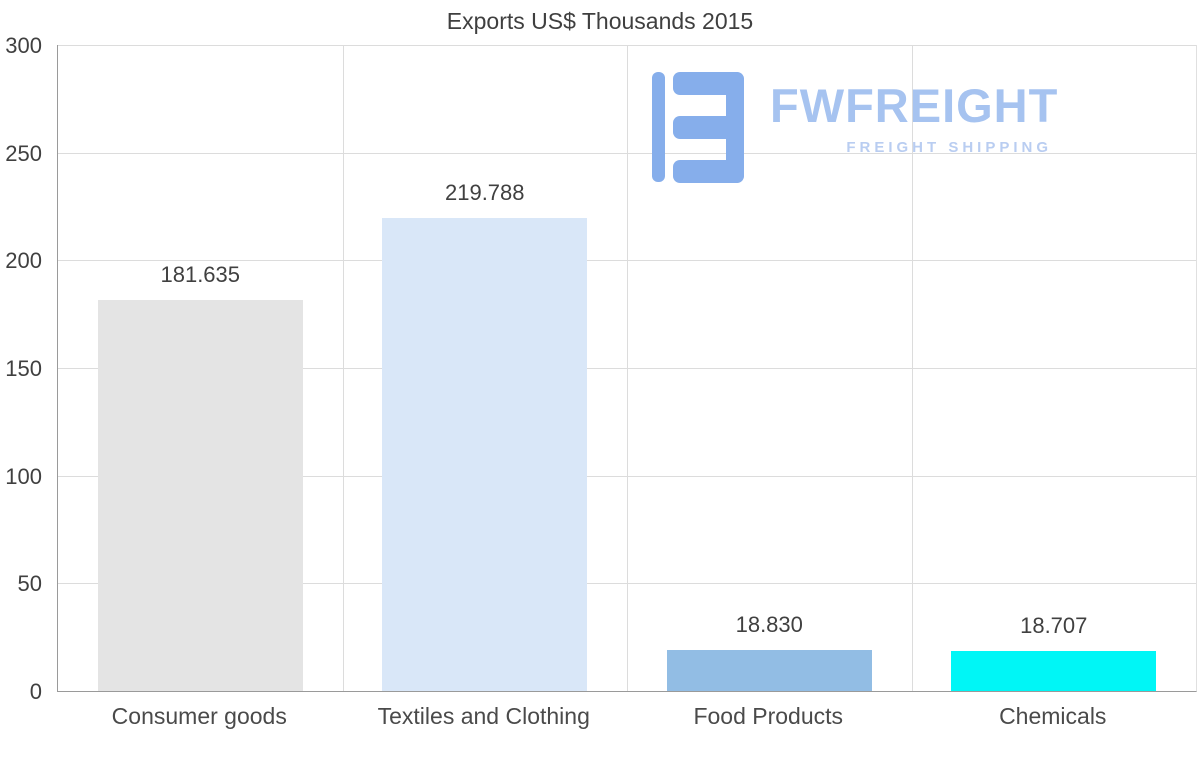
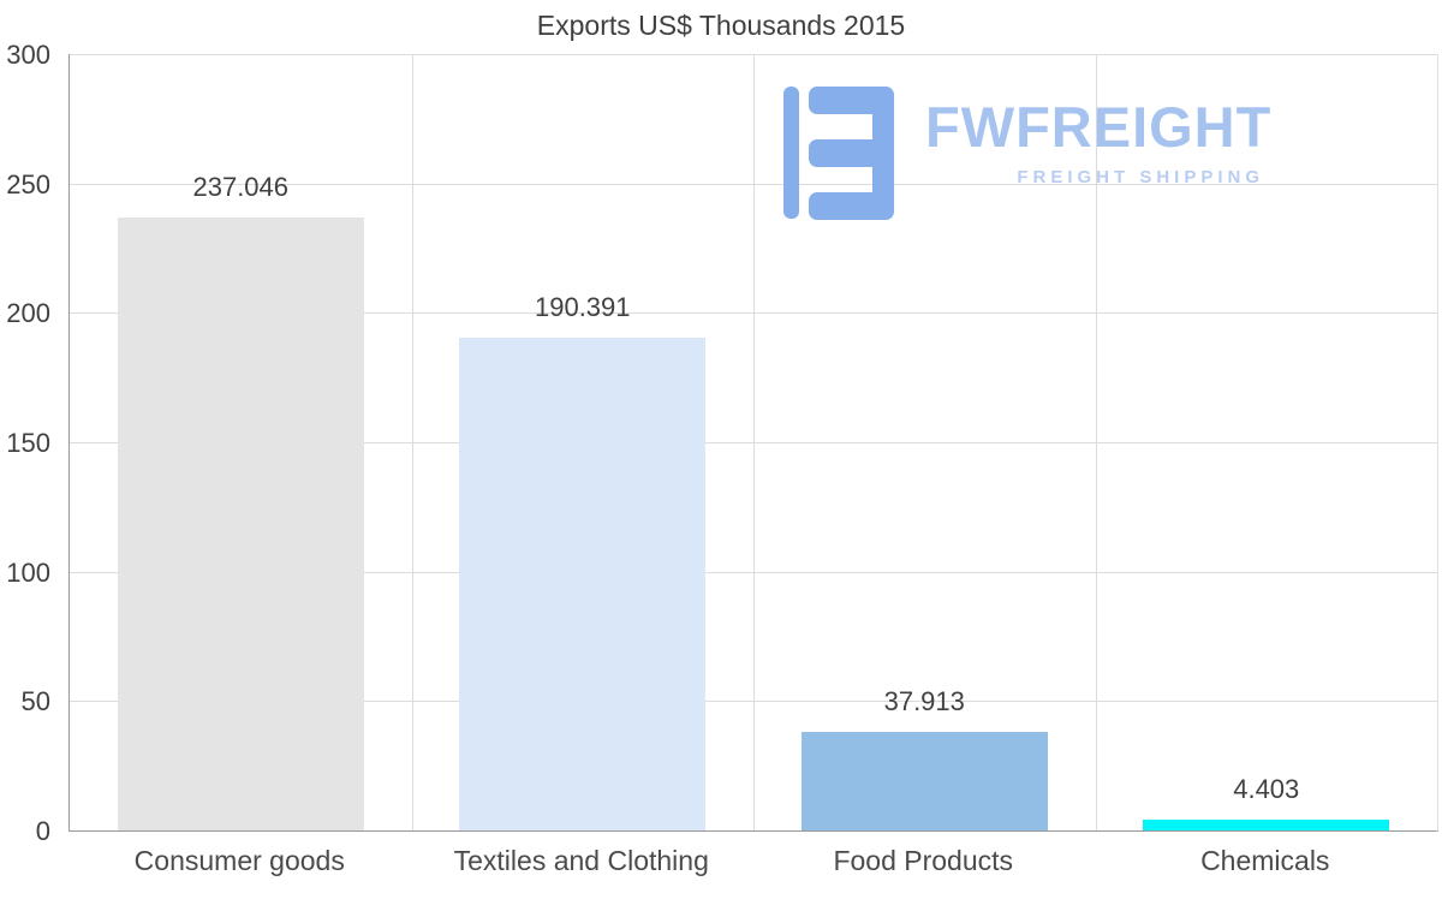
Consumer goods: 181.635 -> 237.046
Textiles and Clothing: 219.788 -> 190.391
Food Products: 18.830 -> 37.913
Chemicals: 18.707 -> 4.403
